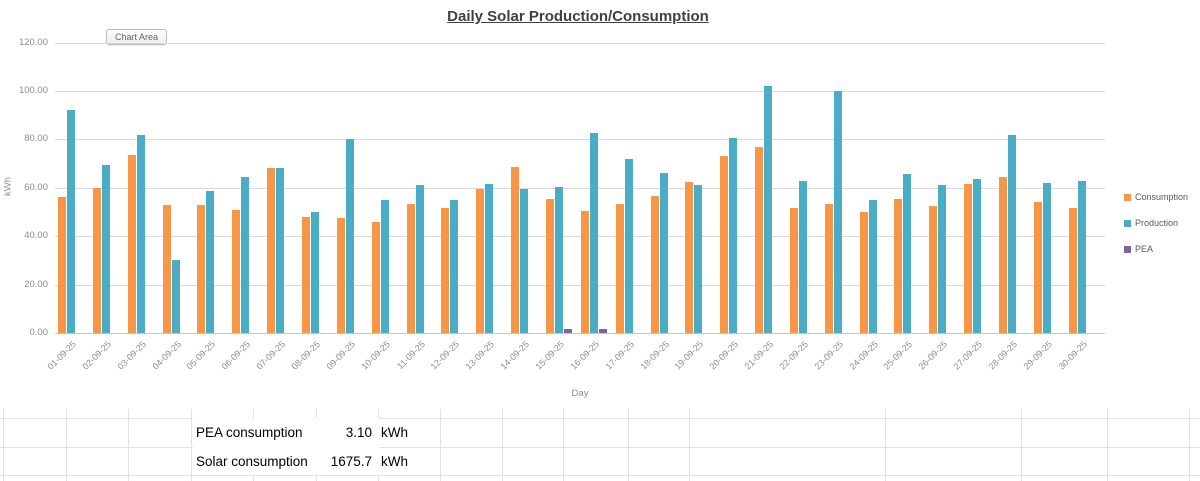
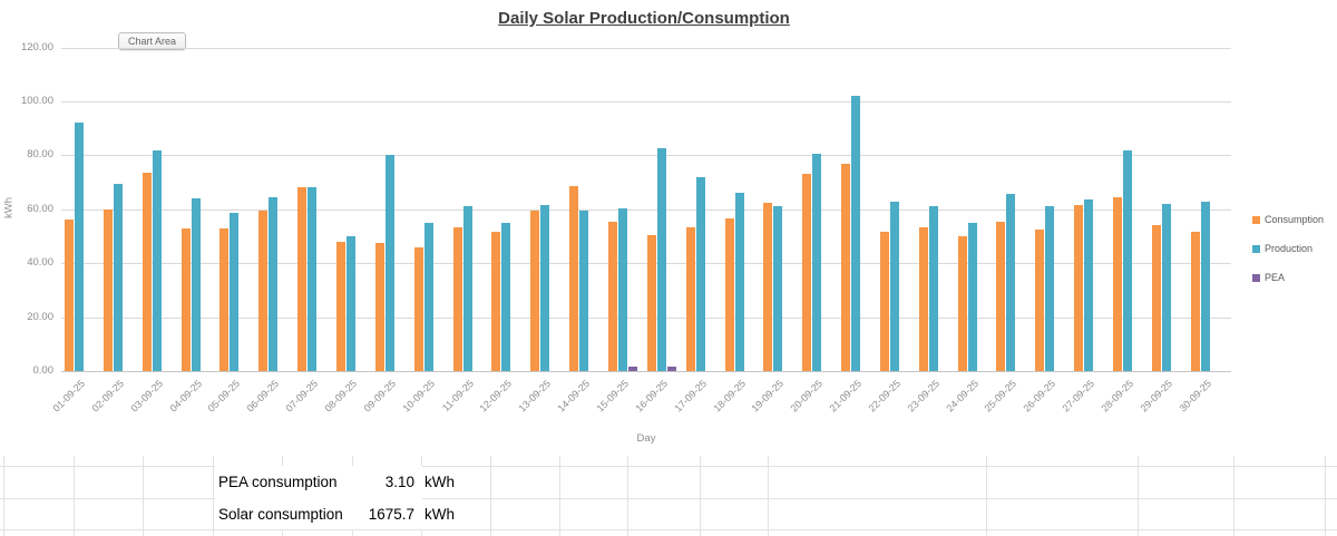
Production/04-09-25: 30 -> 64
Consumption/06-09-25: 51 -> 60
Production/23-09-25: 100 -> 61
